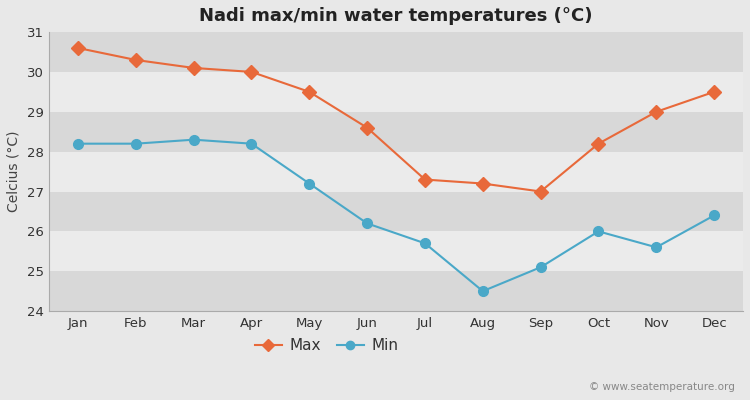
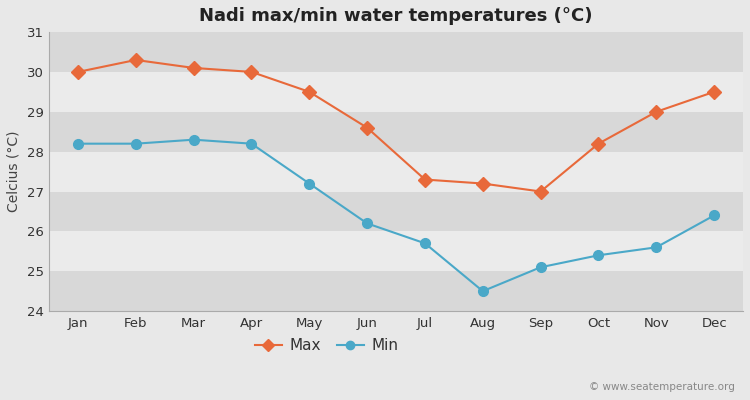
Max/Jan: 30.6 -> 30.0
Min/Oct: 26.0 -> 25.4
